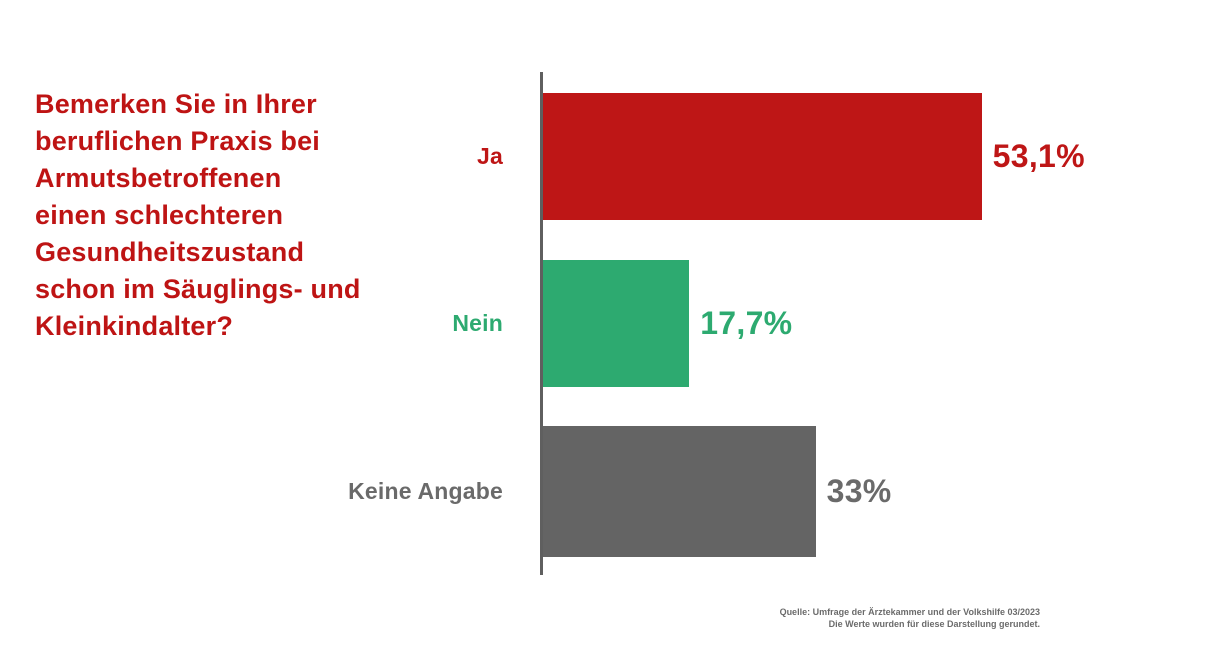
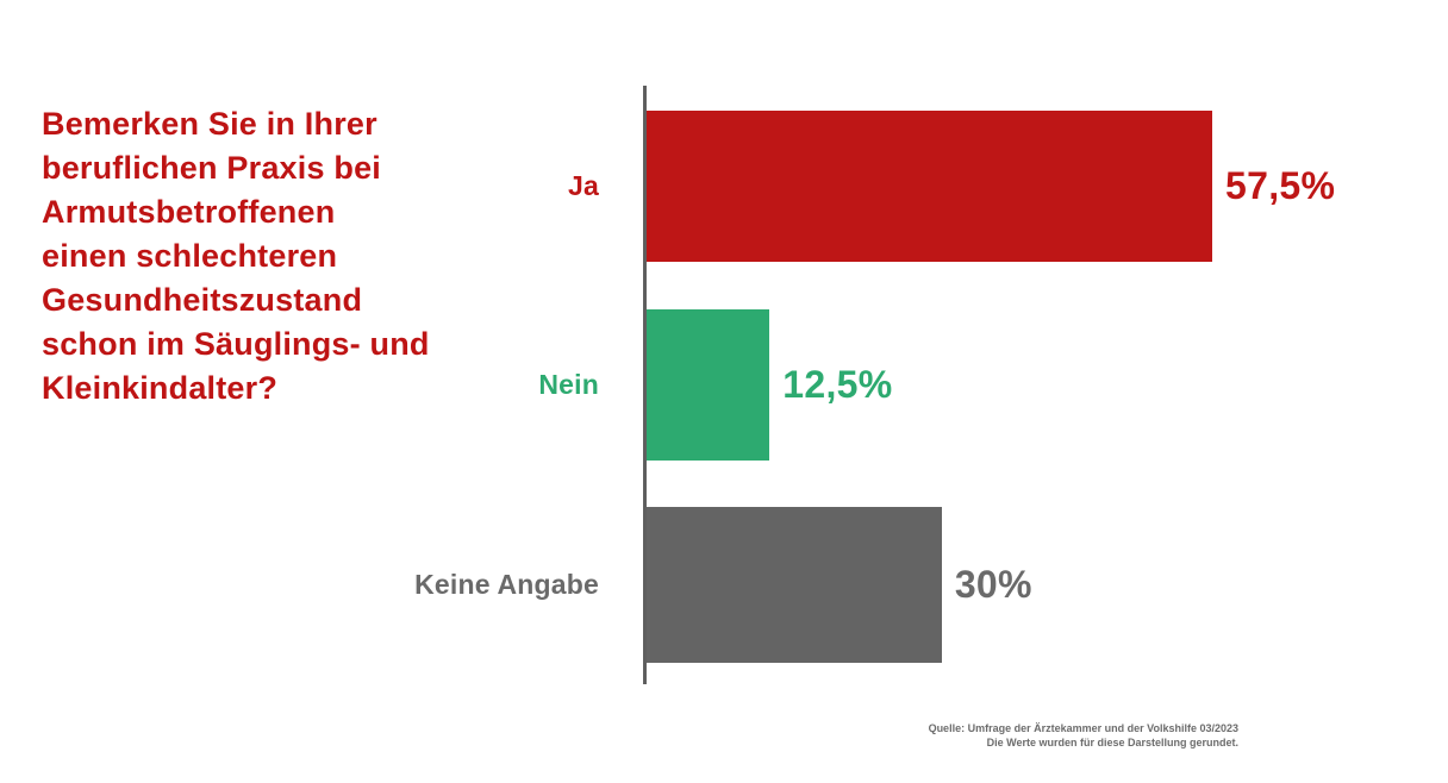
Ja: 53,1% -> 57,5%
Nein: 17,7% -> 12,5%
Keine Angabe: 33% -> 30%
